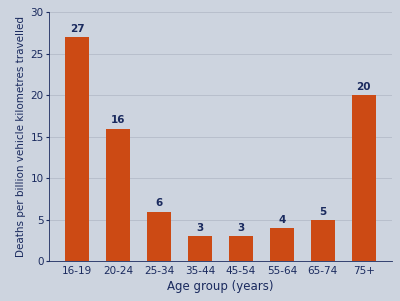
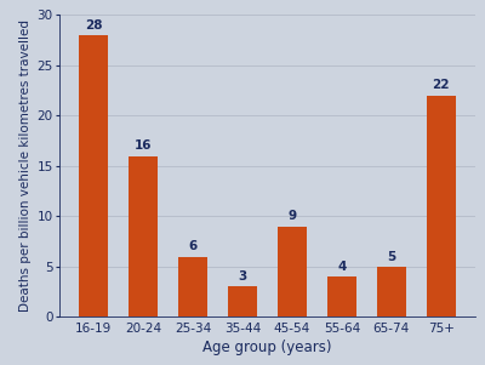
16-19: 27 -> 28
45-54: 3 -> 9
75+: 20 -> 22
